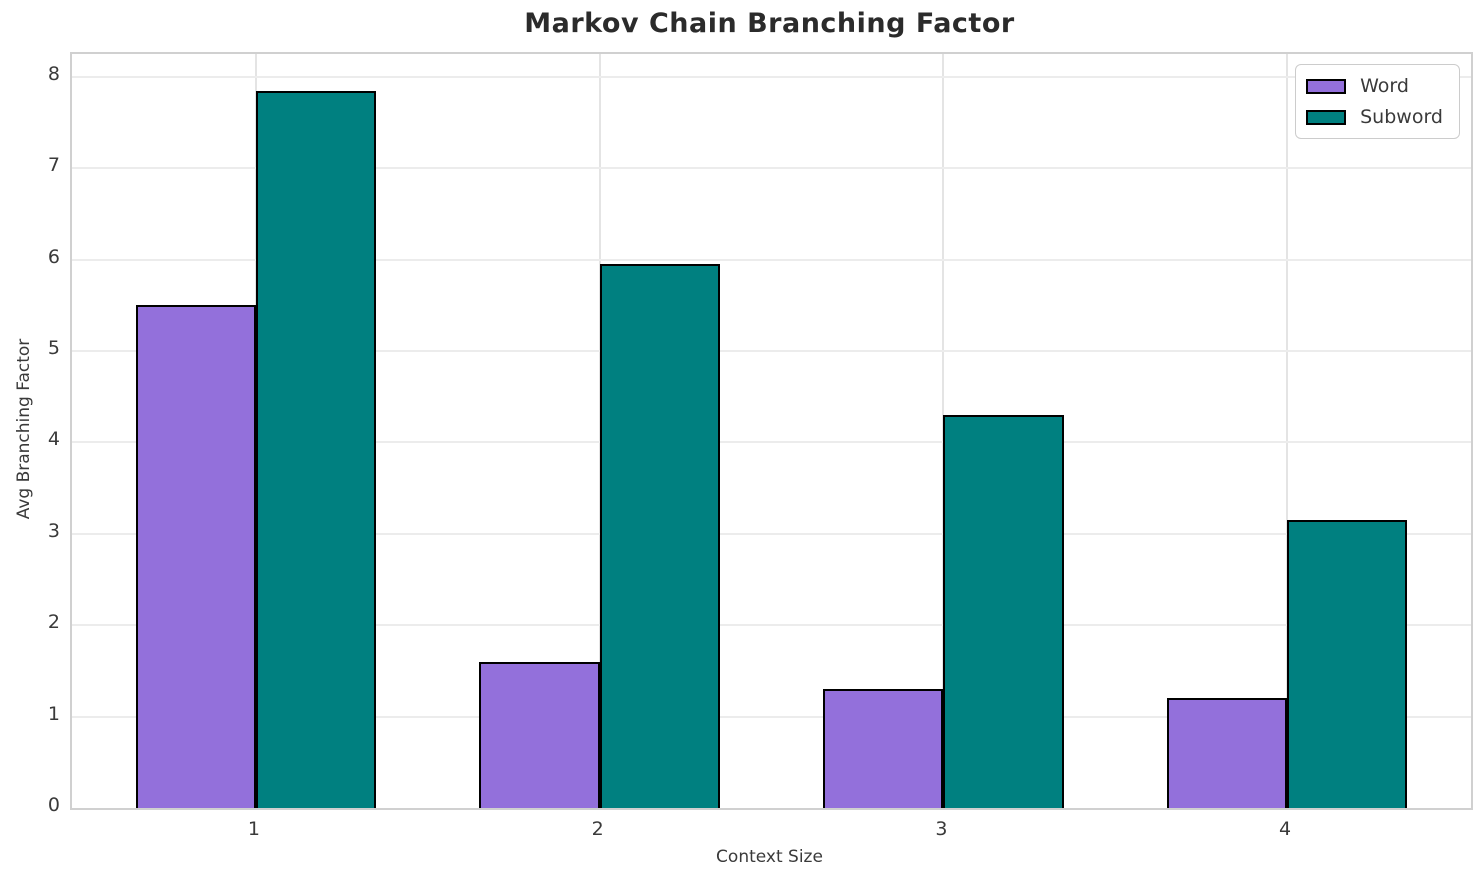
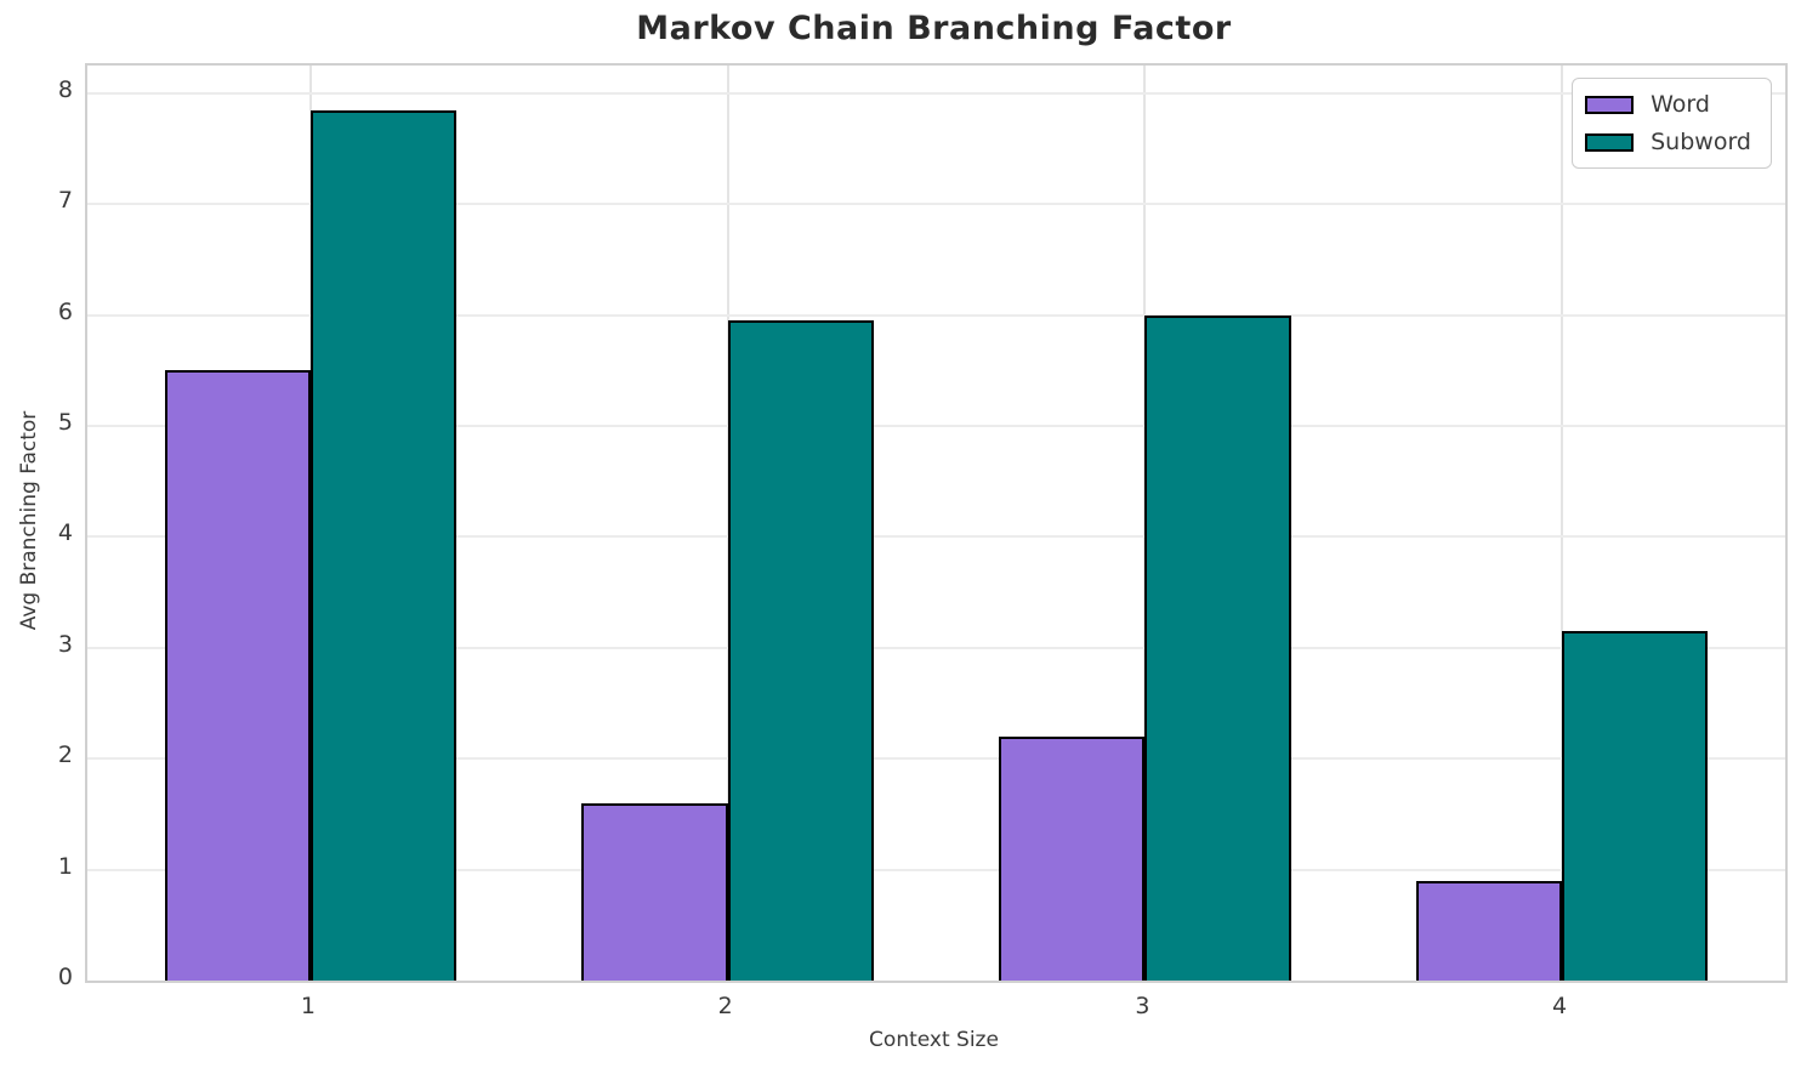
Word/3: 1.3 -> 2.2
Subword/3: 4.3 -> 6.0
Word/4: 1.2 -> 0.9
